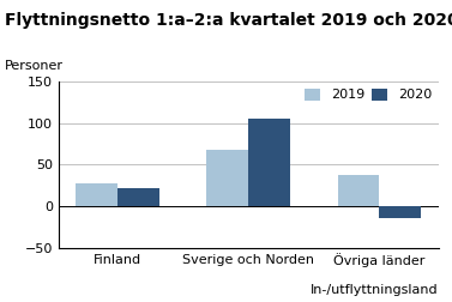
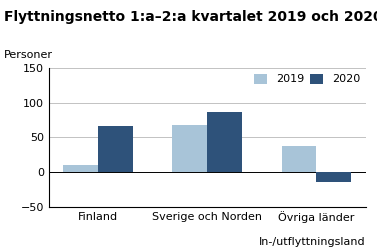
2019/Finland: 27 -> 10
2020/Finland: 22 -> 66
2020/Sverige och Norden: 105 -> 86
